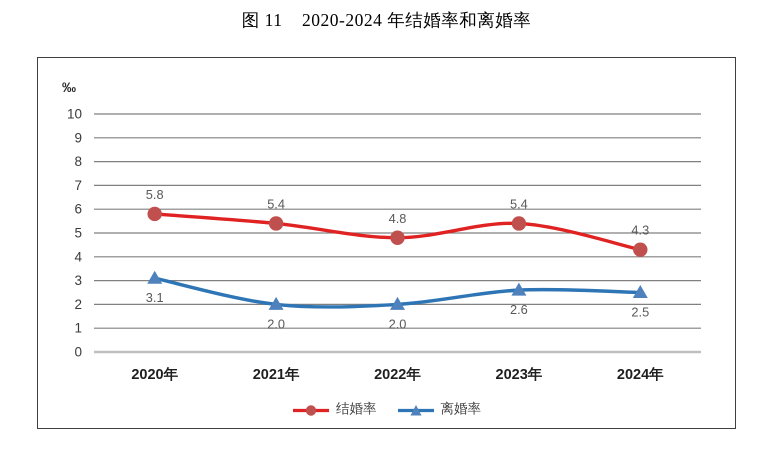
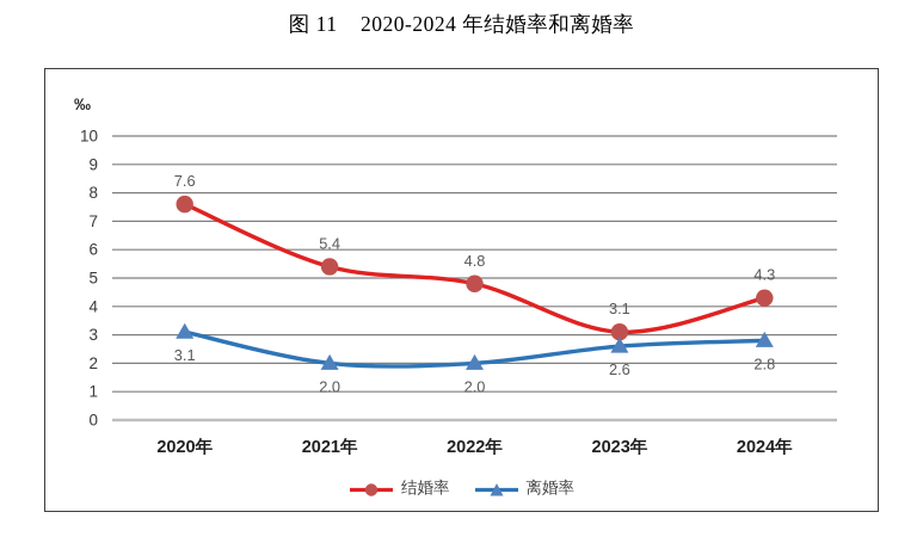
结婚率/2020年: 5.8 -> 7.6
结婚率/2023年: 5.4 -> 3.1
离婚率/2024年: 2.5 -> 2.8
